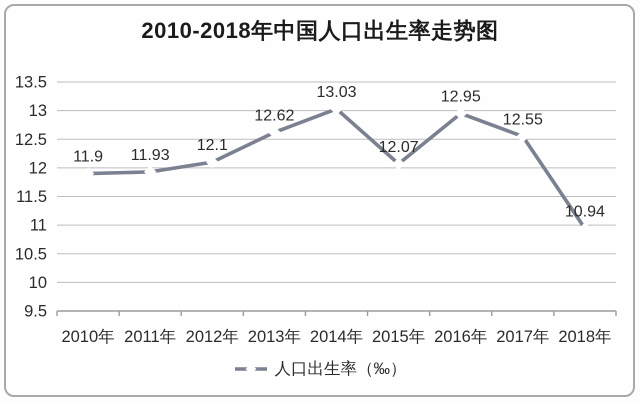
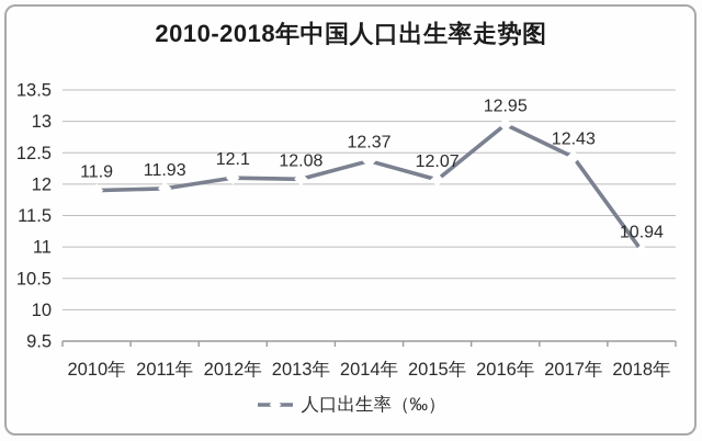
2013年: 12.62 -> 12.08
2014年: 13.03 -> 12.37
2017年: 12.55 -> 12.43
